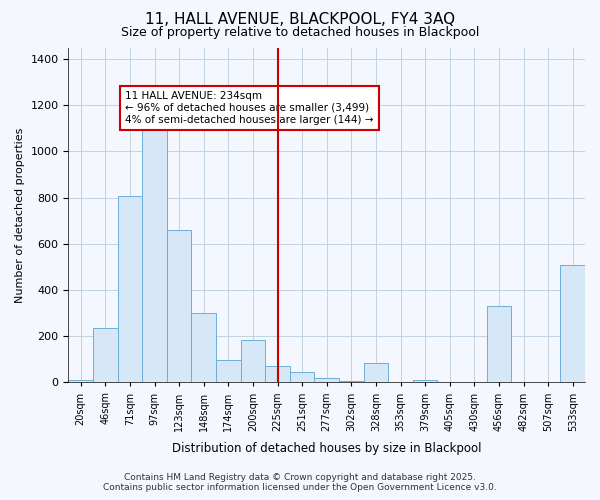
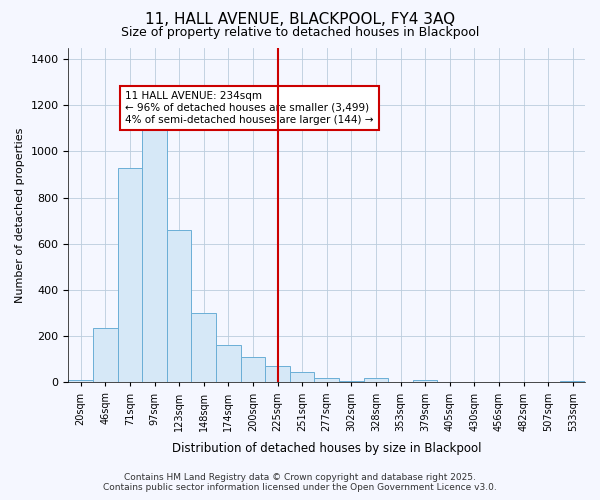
71sqm: 805 -> 930
174sqm: 95 -> 160
200sqm: 185 -> 110
328sqm: 85 -> 18
456sqm: 330 -> 1
533sqm: 510 -> 5
